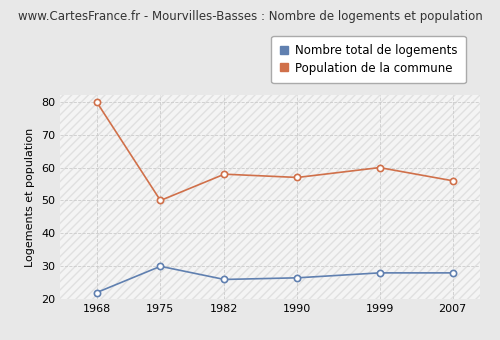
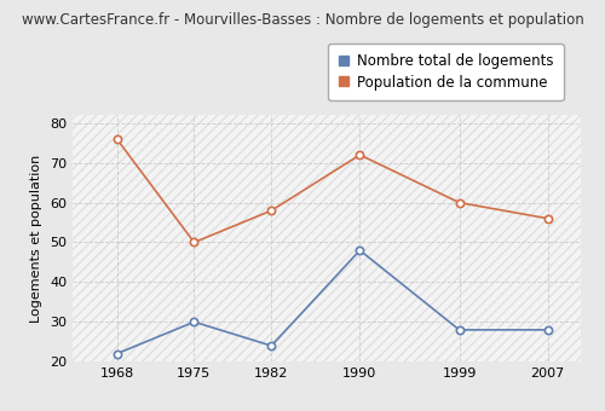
Population de la commune/1968: 80 -> 76
Nombre total de logements/1982: 26.0 -> 24.0
Nombre total de logements/1990: 26.5 -> 48.0
Population de la commune/1990: 57 -> 72
